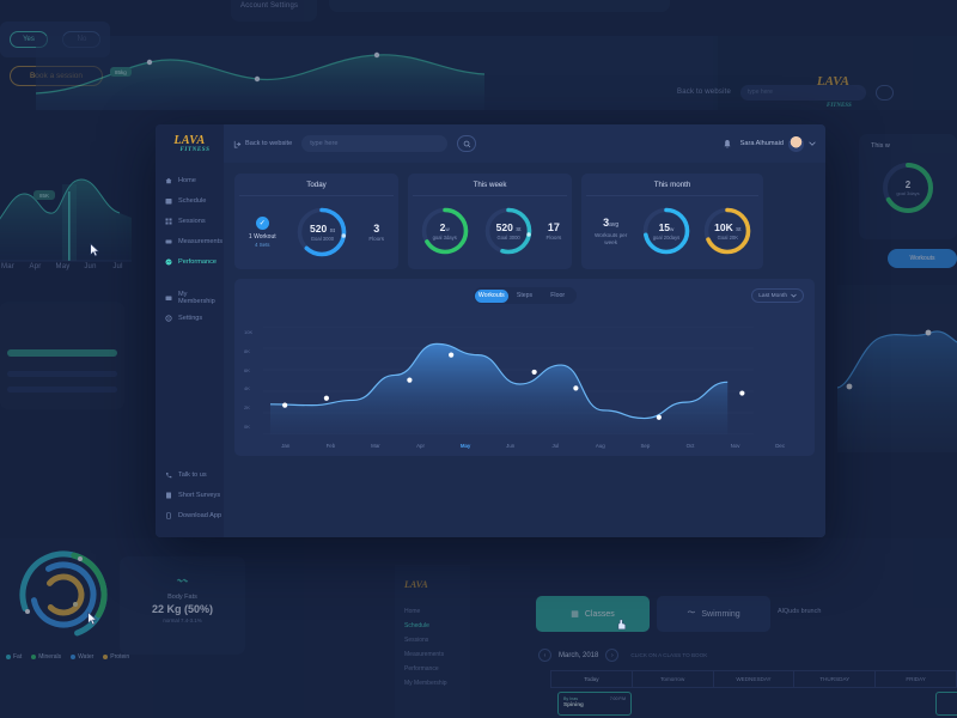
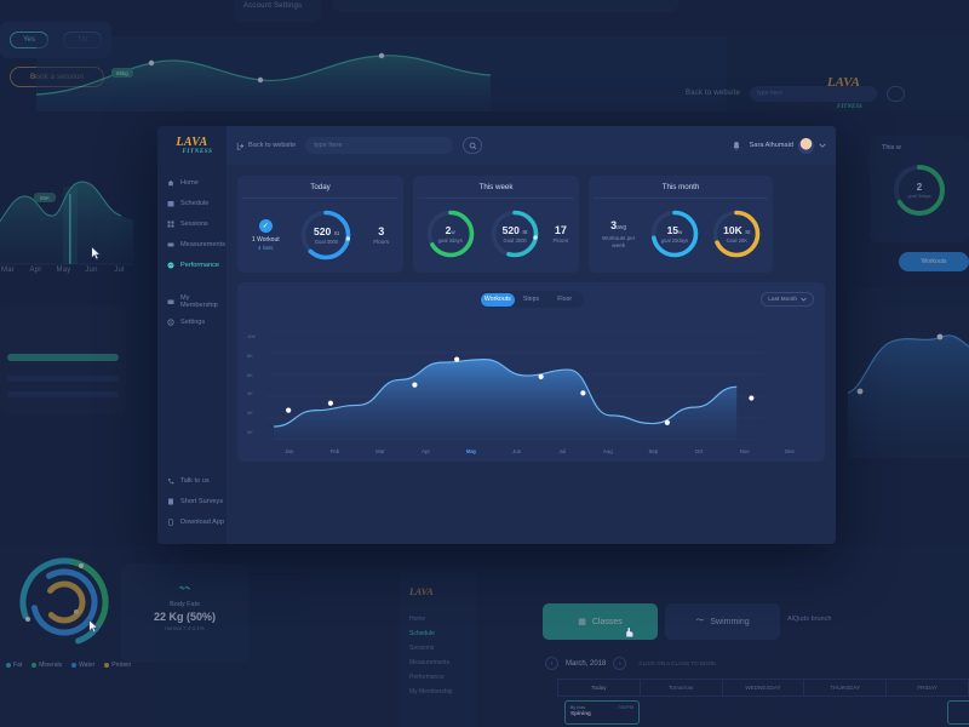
Jan: 3K -> 1K
May: 9K -> 8K
Jul: 5K -> 6K
